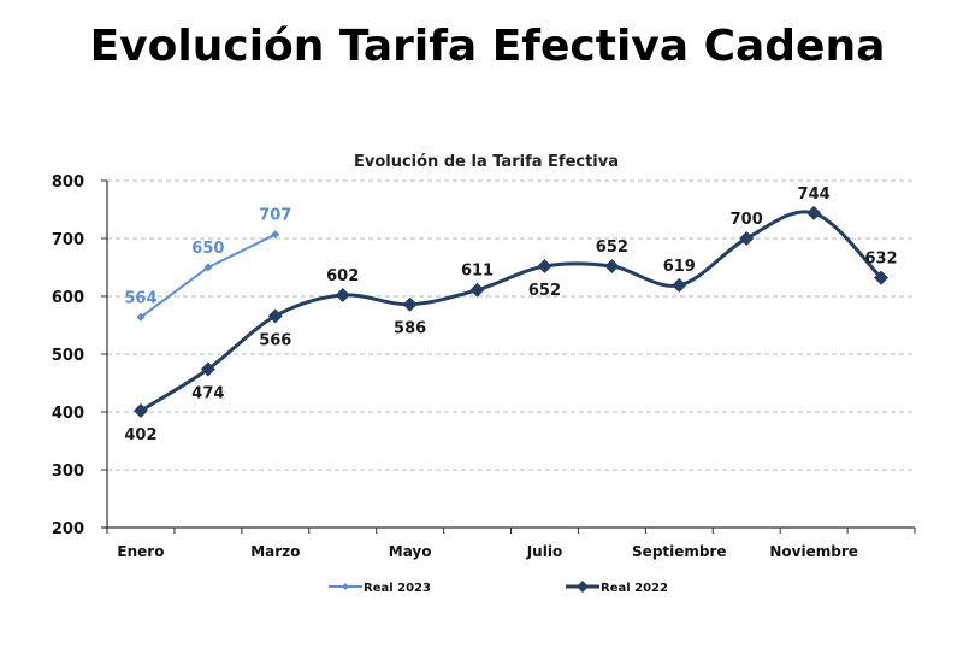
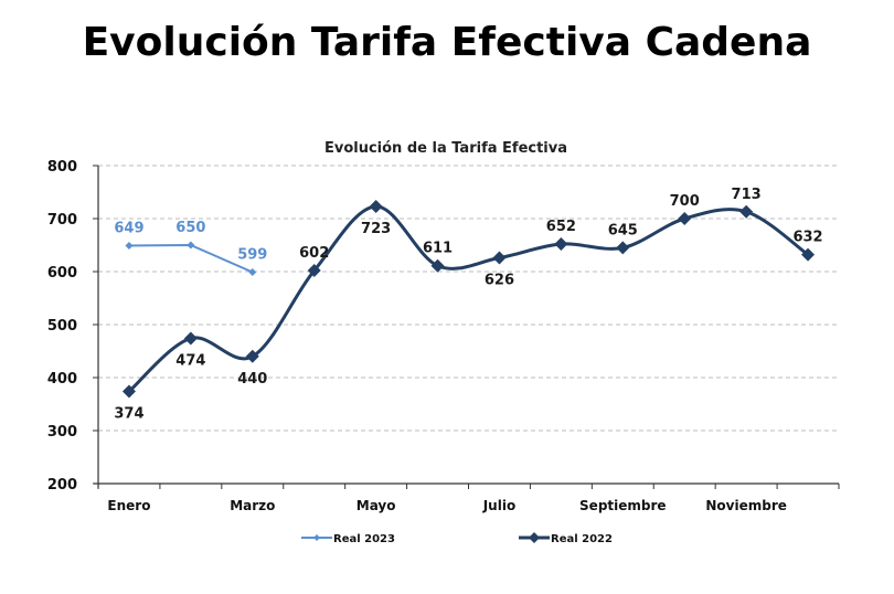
Real 2023/Enero: 564 -> 649
Real 2022/Enero: 402 -> 374
Real 2023/Marzo: 707 -> 599
Real 2022/Marzo: 566 -> 440
Real 2022/Mayo: 586 -> 723
Real 2022/Julio: 652 -> 626
Real 2022/Septiembre: 619 -> 645
Real 2022/Noviembre: 744 -> 713
